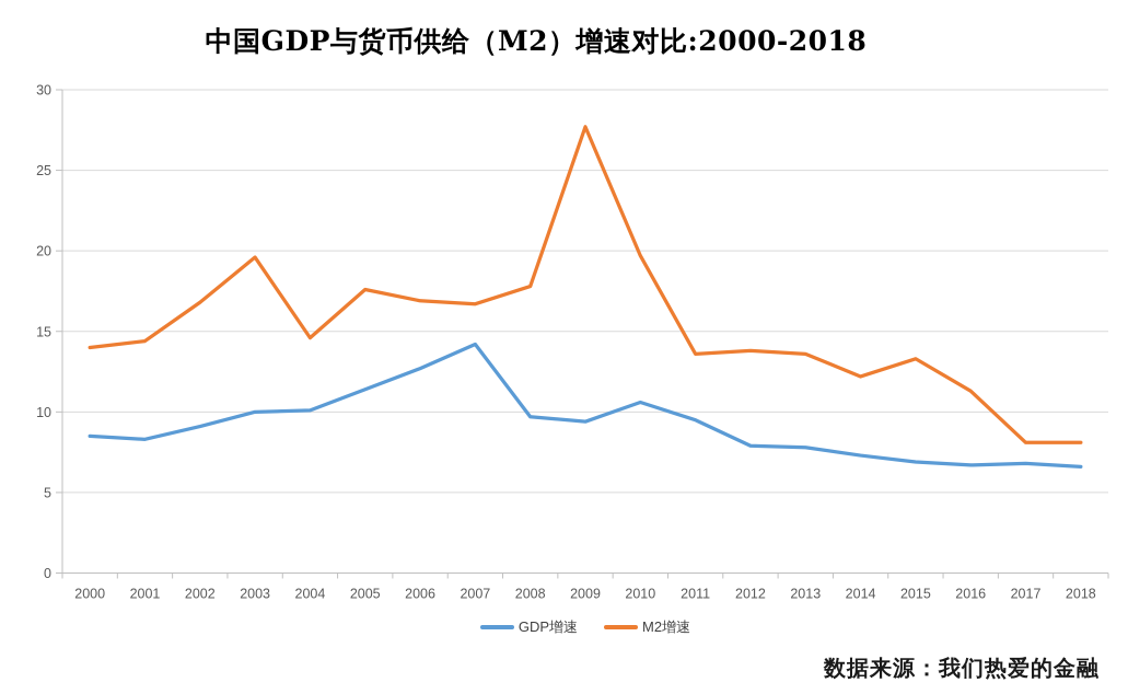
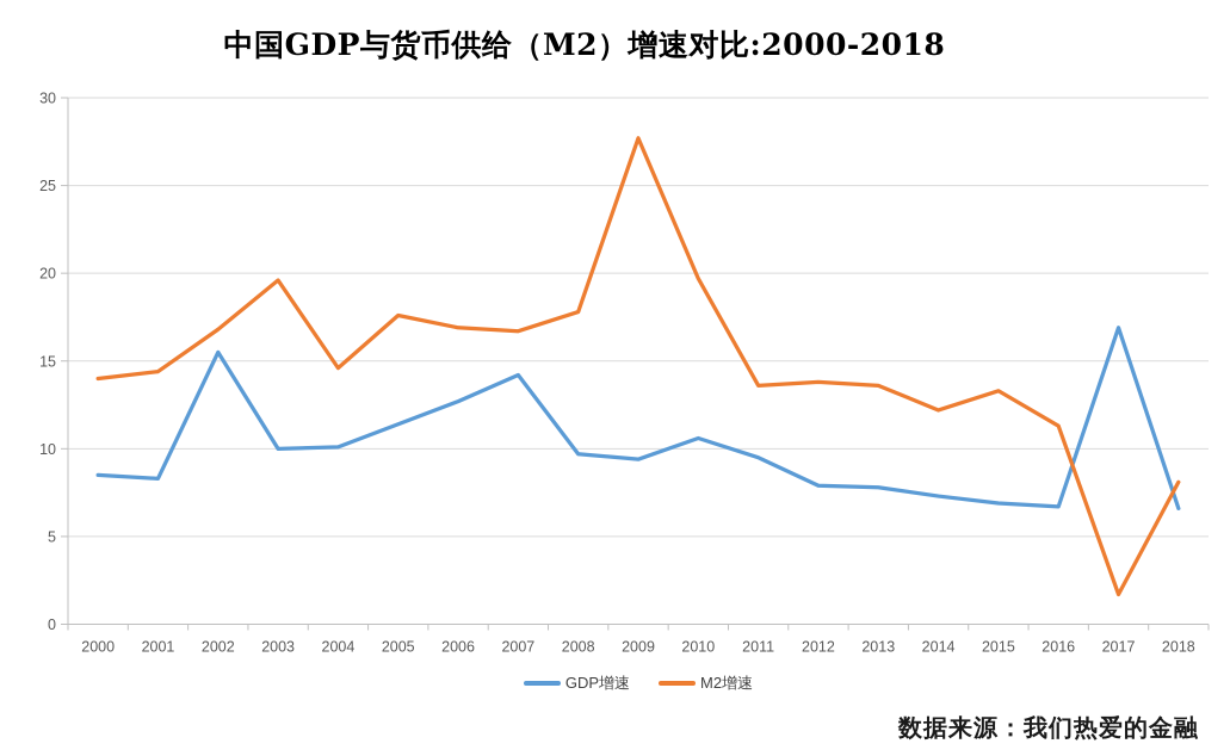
GDP增速/2002: 9.1 -> 15.5
GDP增速/2017: 6.8 -> 16.9
M2增速/2017: 8.1 -> 1.7
